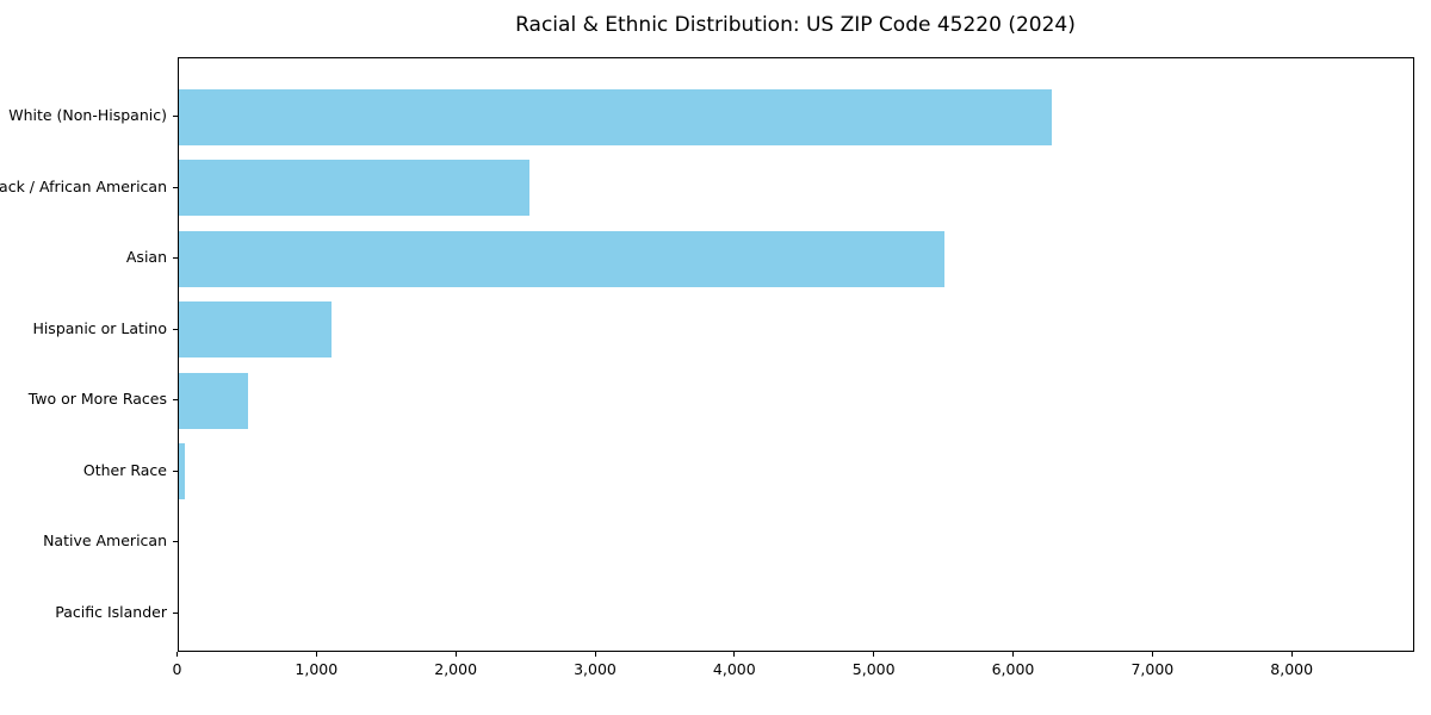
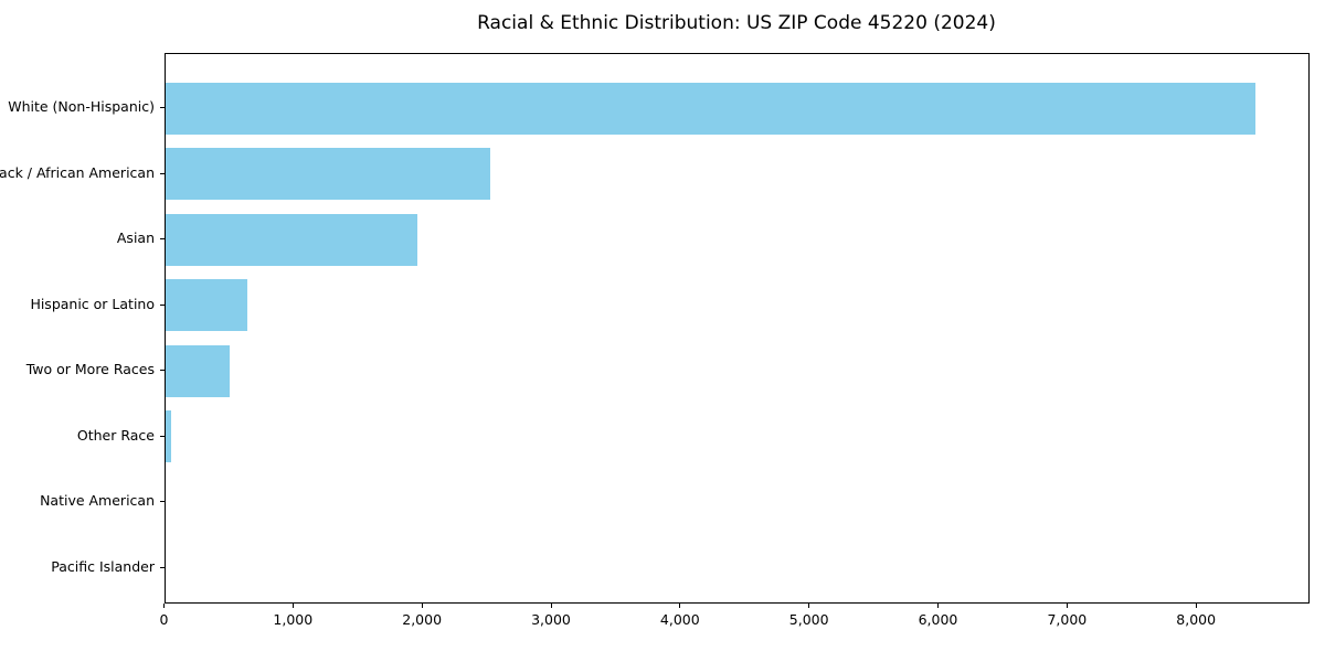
White (Non-Hispanic): 6270 -> 8450
Asian: 5500 -> 1960
Hispanic or Latino: 1100 -> 640
